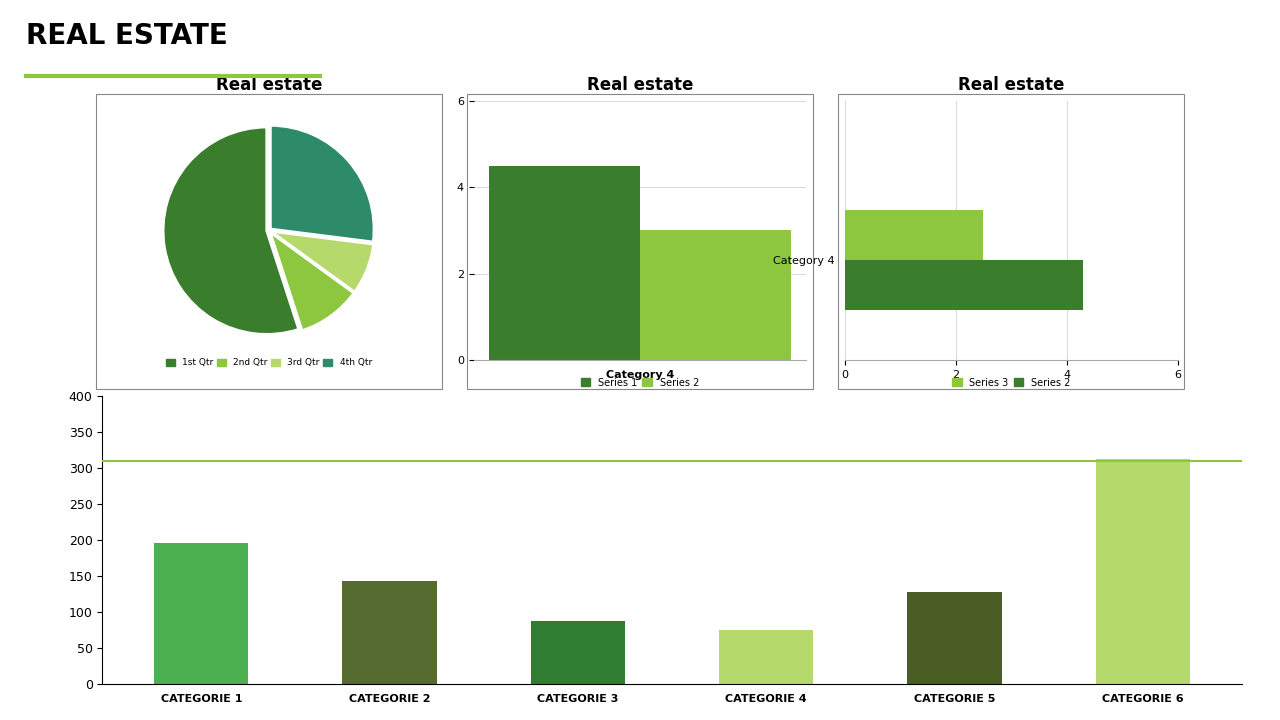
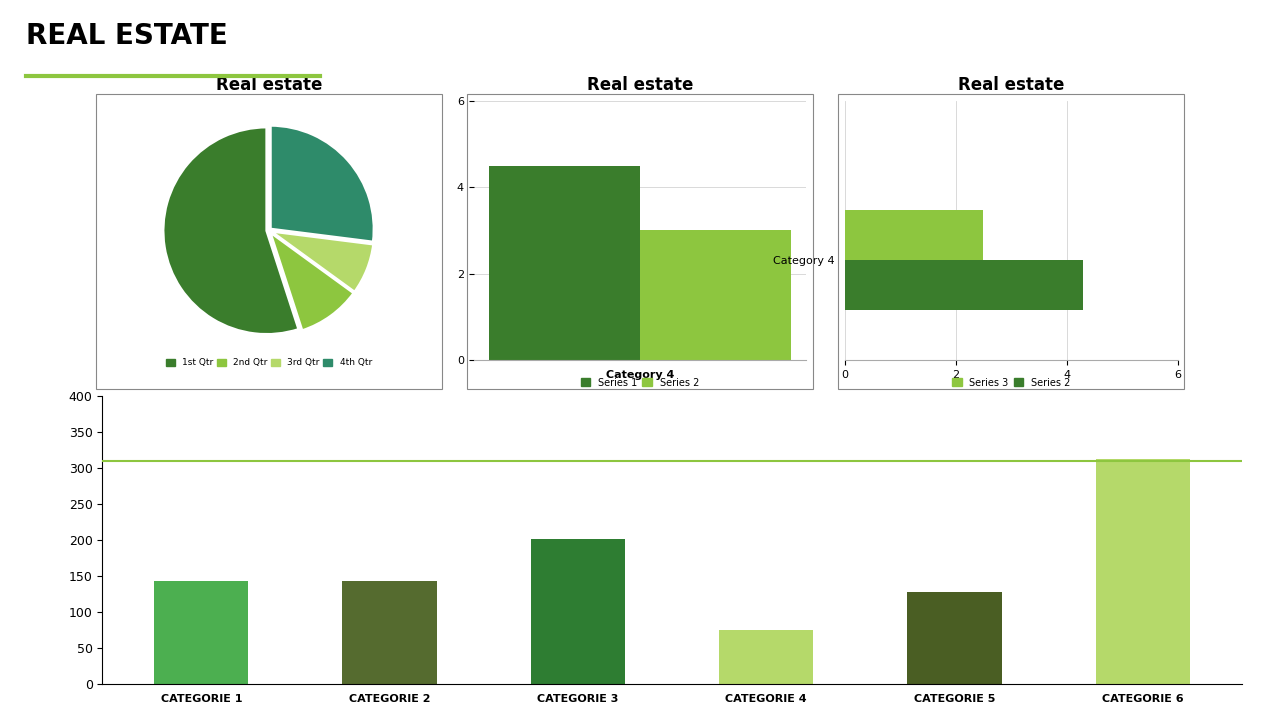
CATEGORIE 1: 196 -> 143
CATEGORIE 3: 88 -> 202
